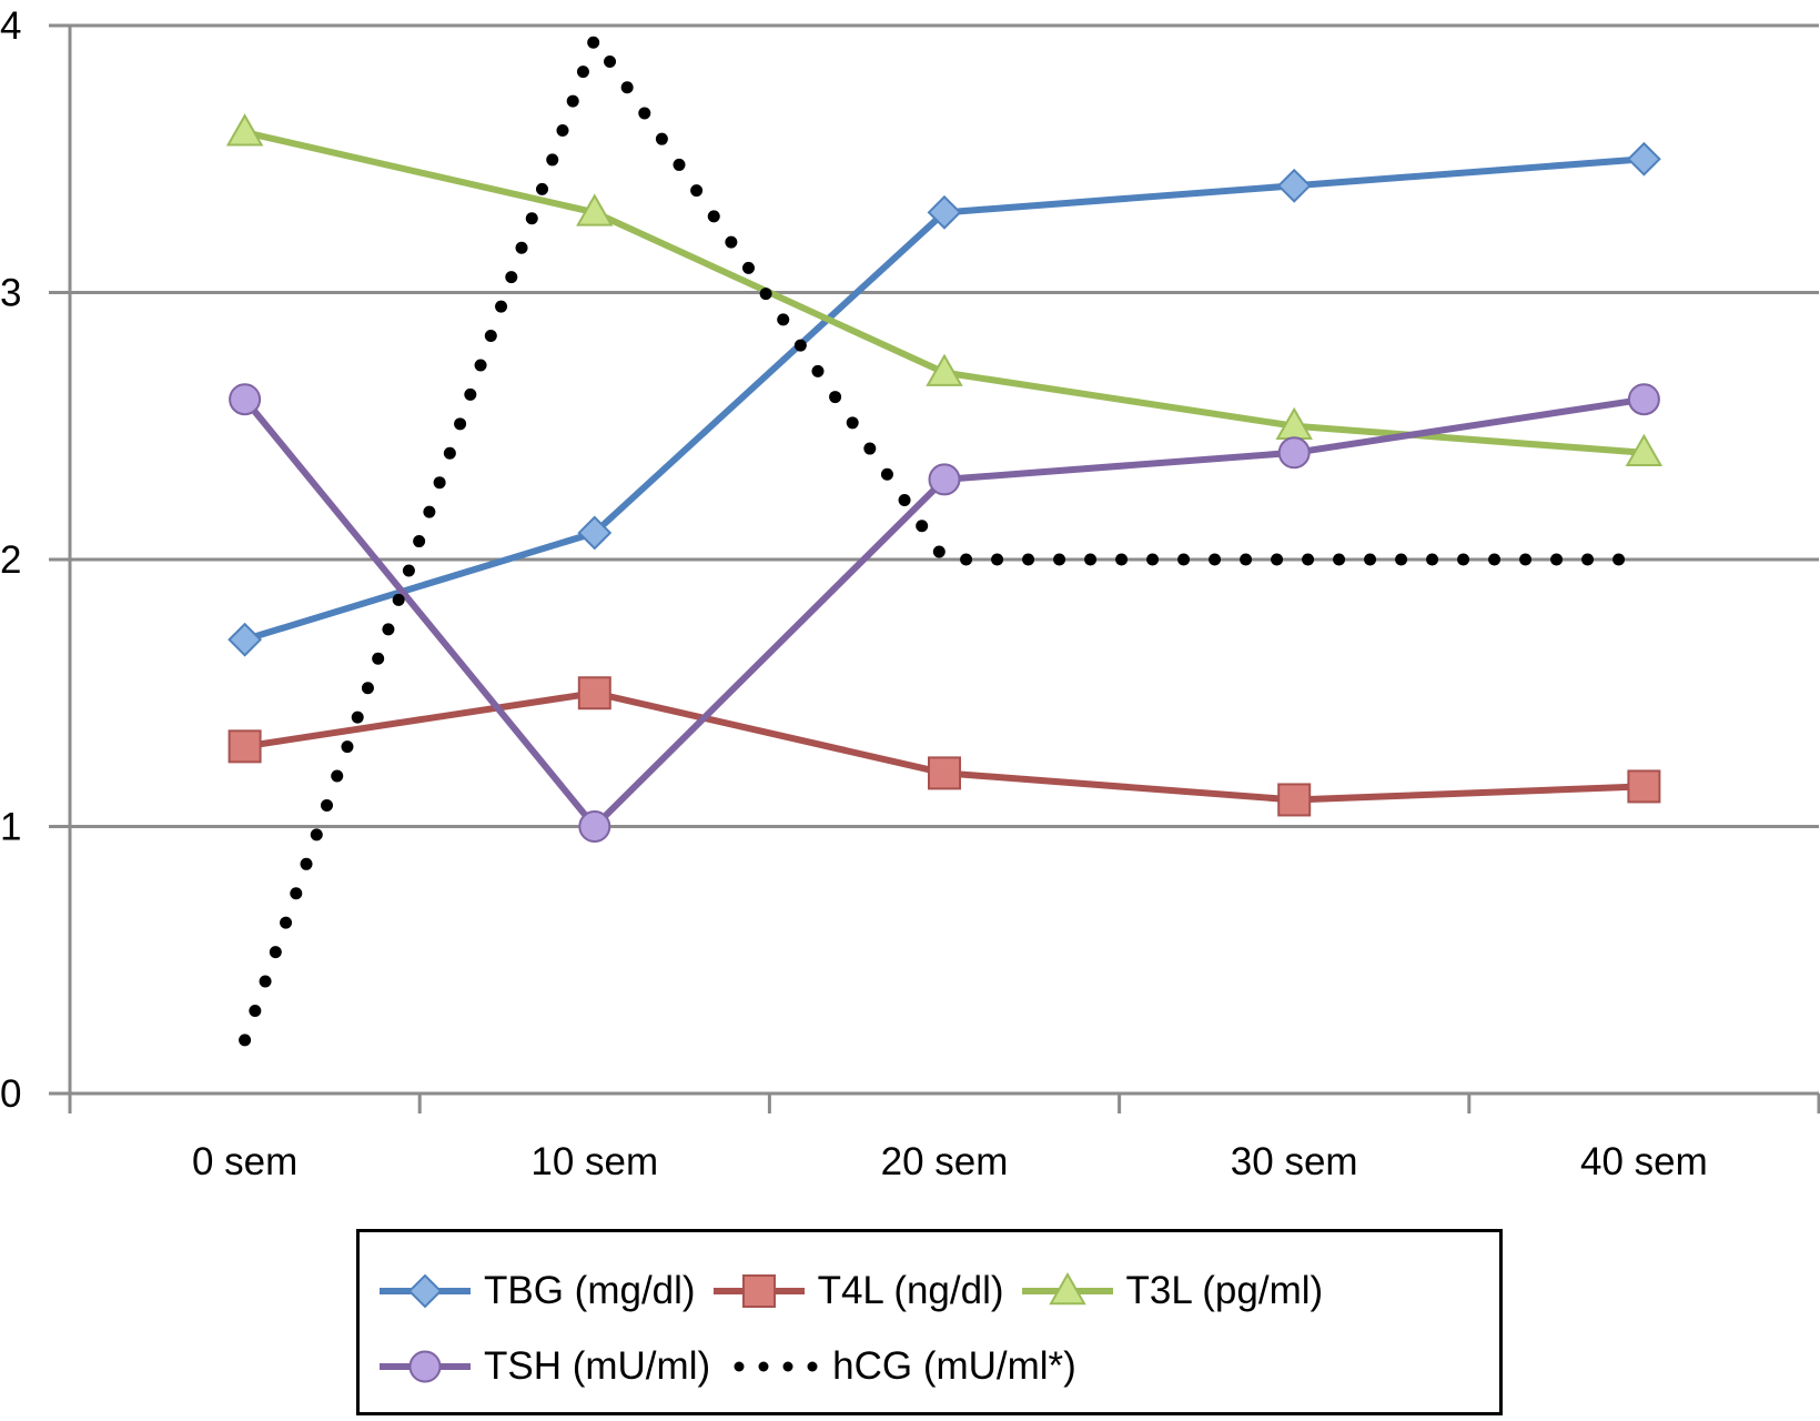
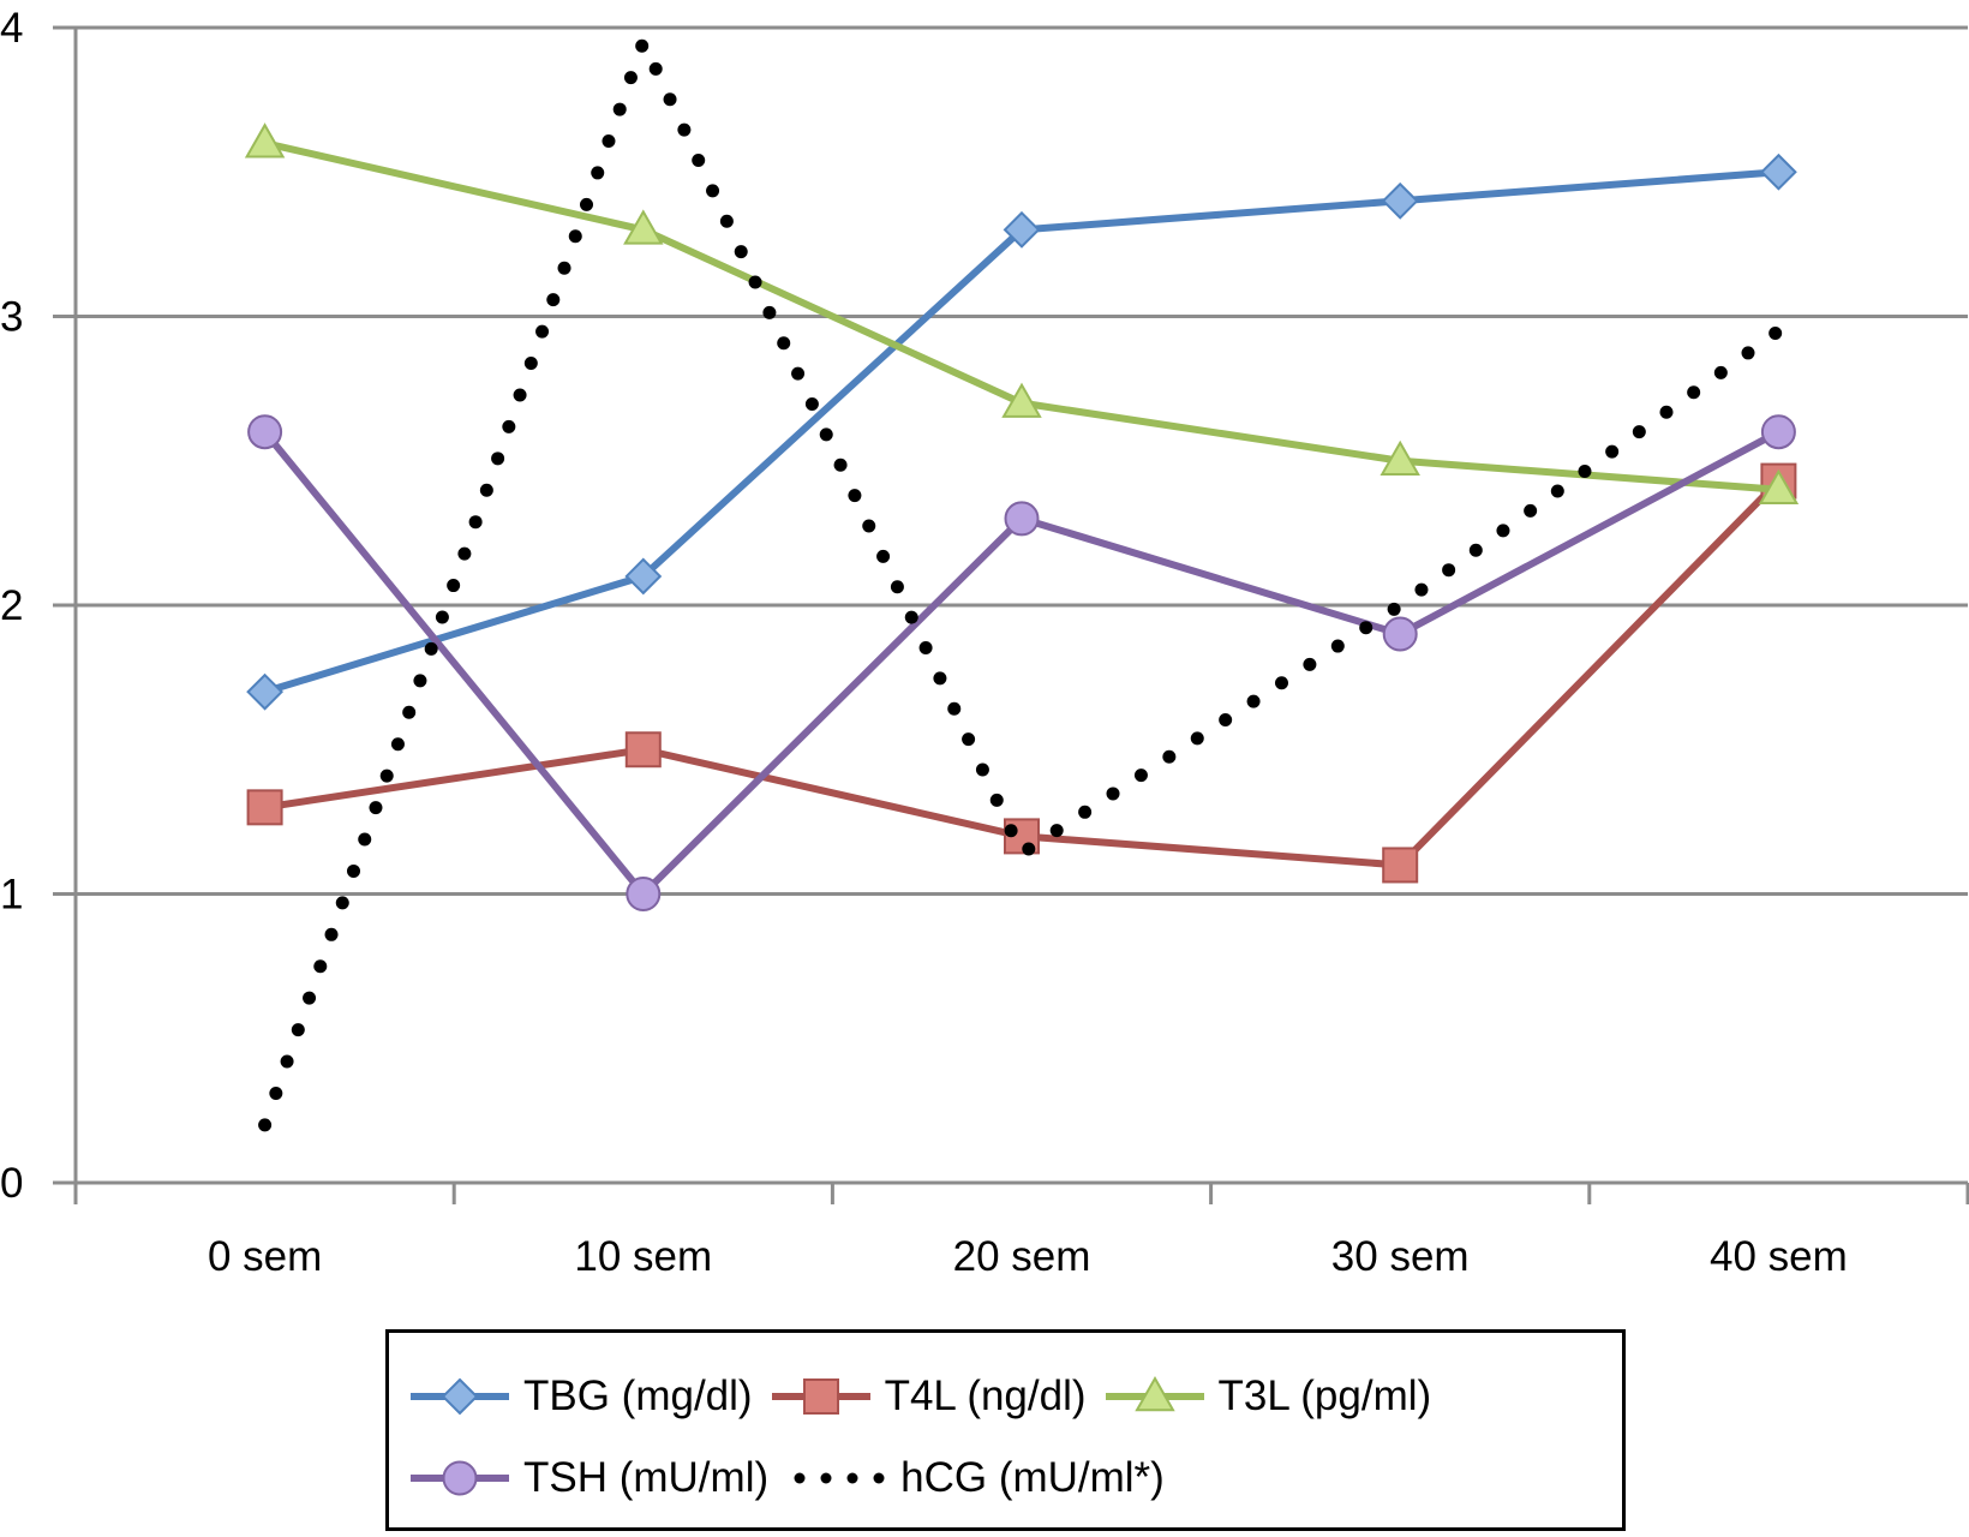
hCG (mU/ml*)/20 sem: 2.00 -> 1.14
TSH (mU/ml)/30 sem: 2.4 -> 1.9
T4L (ng/dl)/40 sem: 1.15 -> 2.43
hCG (mU/ml*)/40 sem: 2.00 -> 2.95
